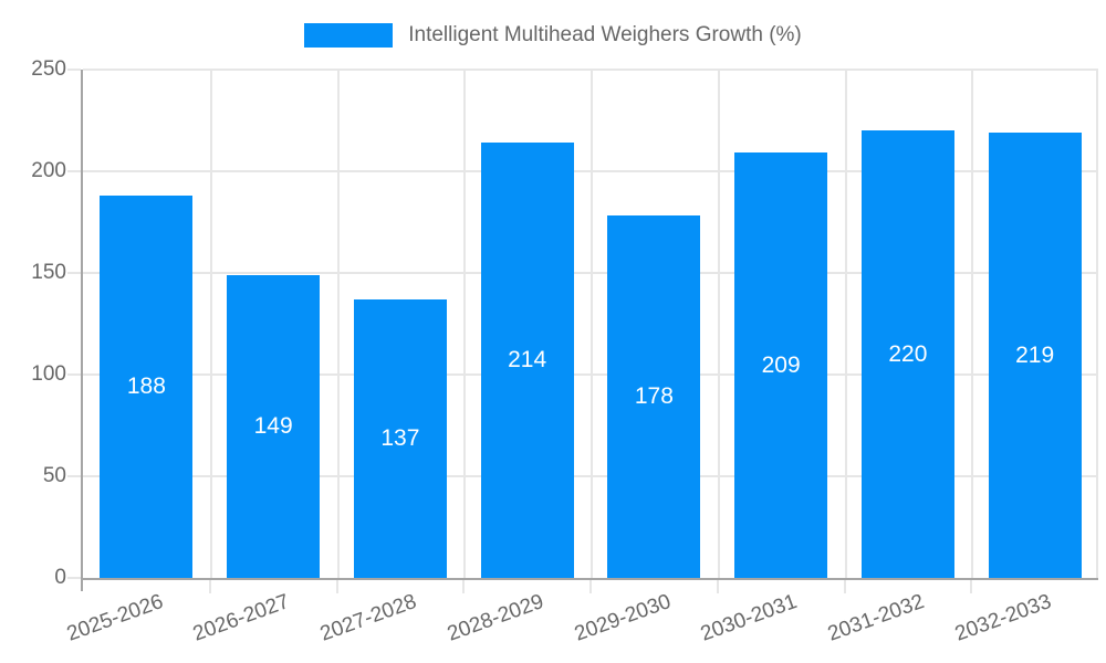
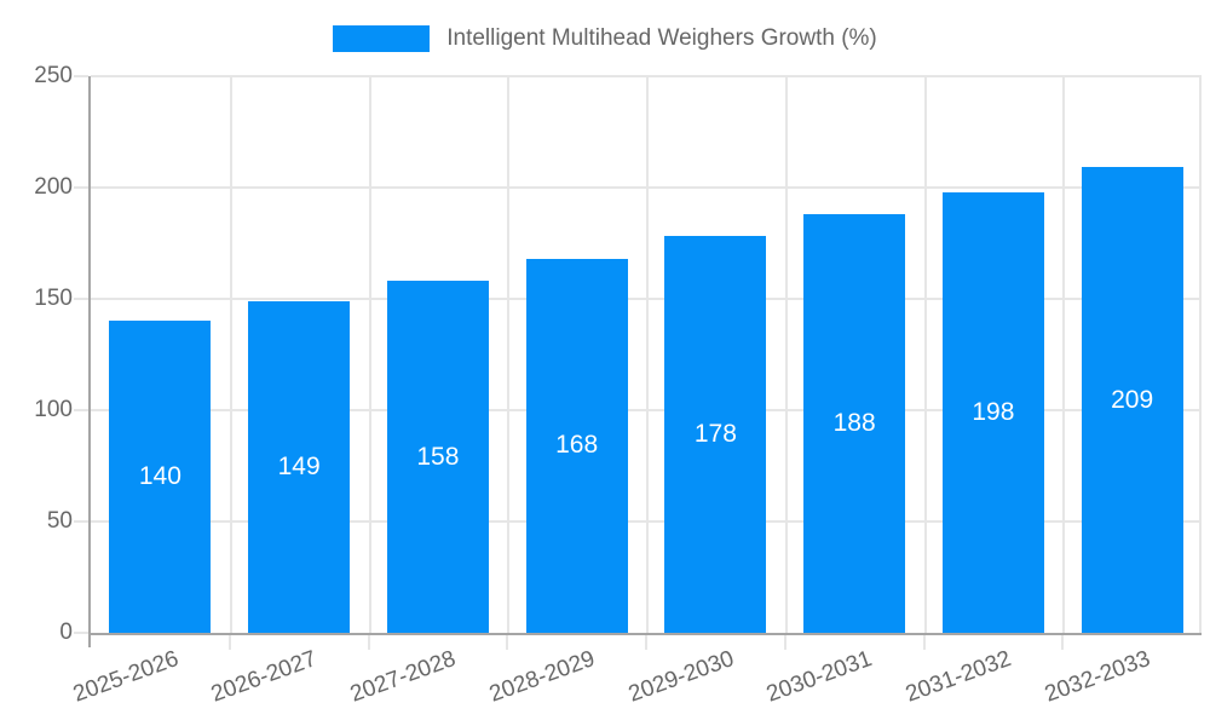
2025-2026: 188 -> 140
2027-2028: 137 -> 158
2028-2029: 214 -> 168
2030-2031: 209 -> 188
2031-2032: 220 -> 198
2032-2033: 219 -> 209
